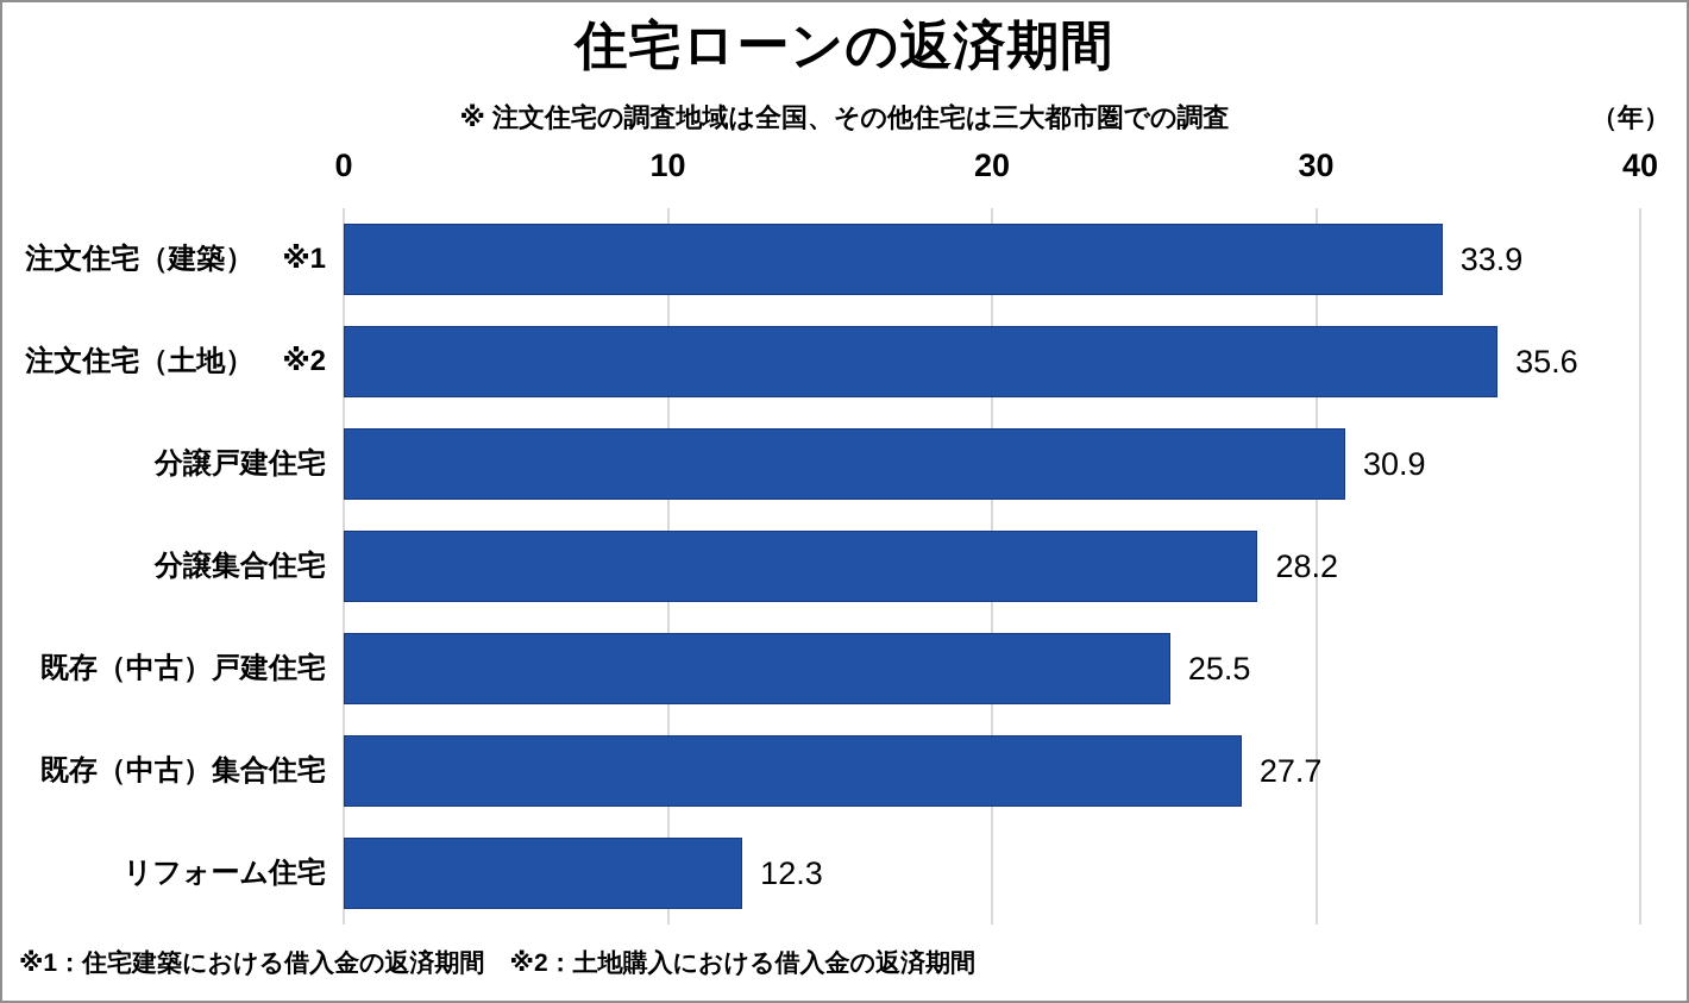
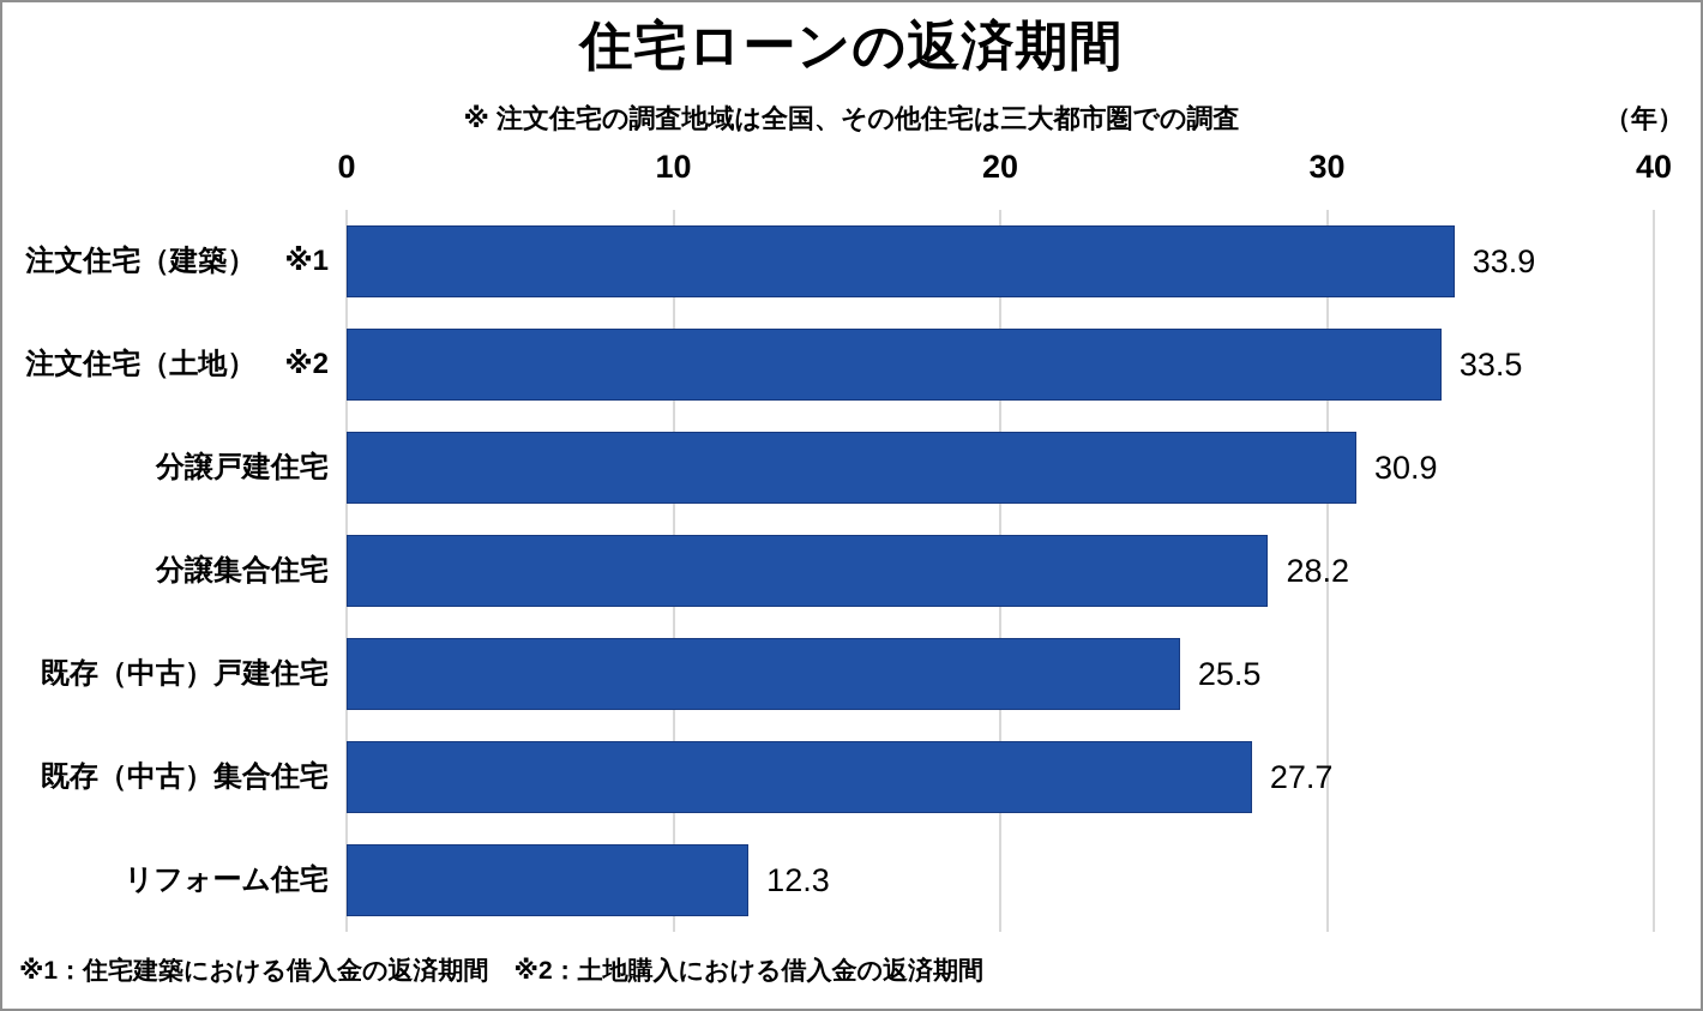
注文住宅（土地） ※2: 35.6 -> 33.5
